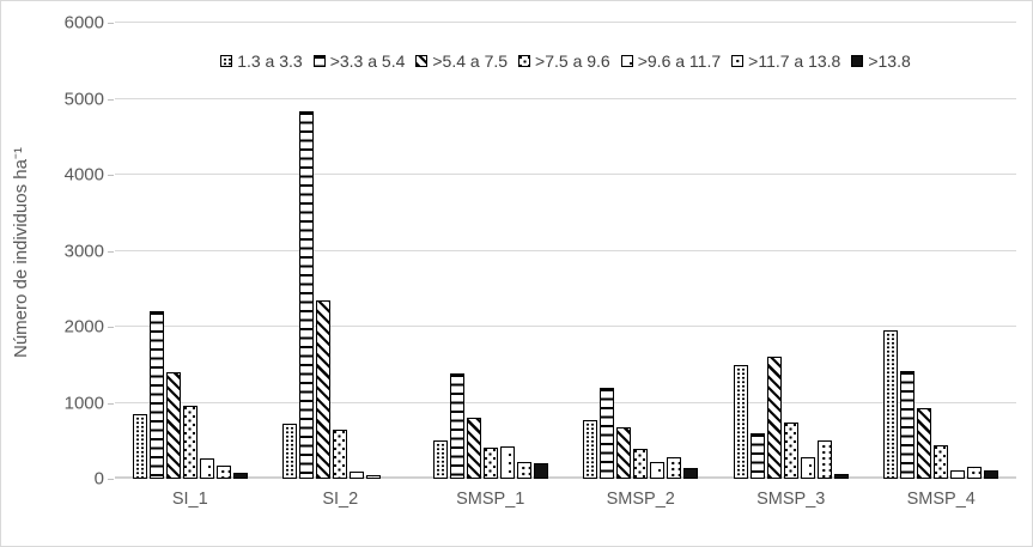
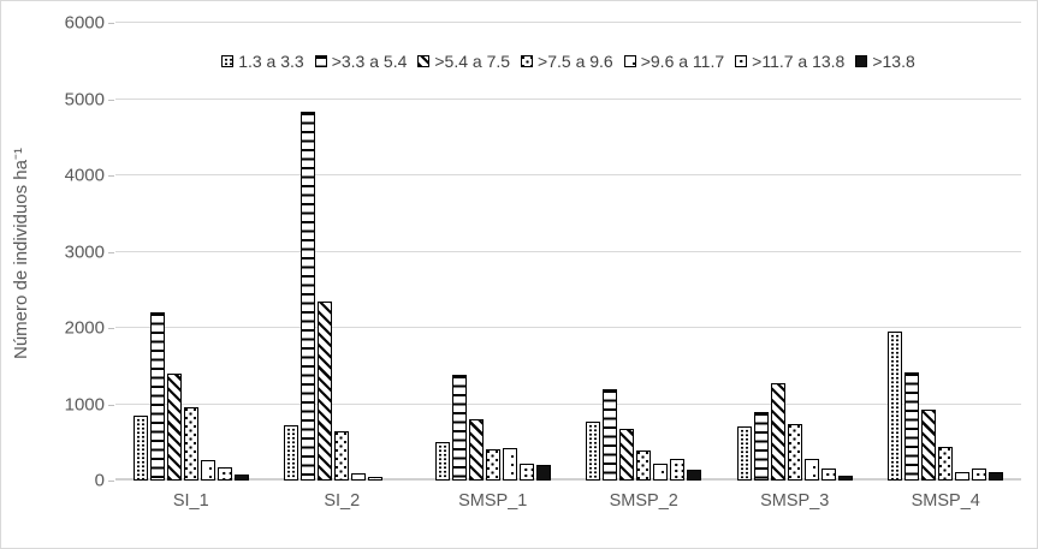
1.3 a 3.3/SMSP_3: 1500 -> 700
>3.3 a 5.4/SMSP_3: 600 -> 900
>5.4 a 7.5/SMSP_3: 1600 -> 1300
>11.7 a 13.8/SMSP_3: 500 -> 200
